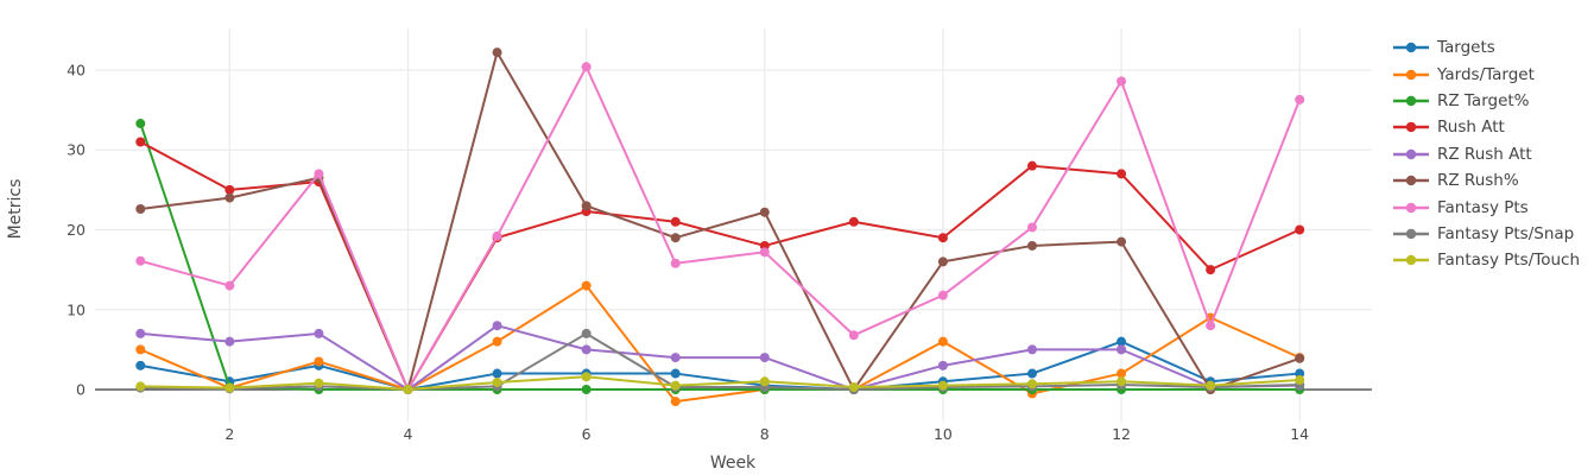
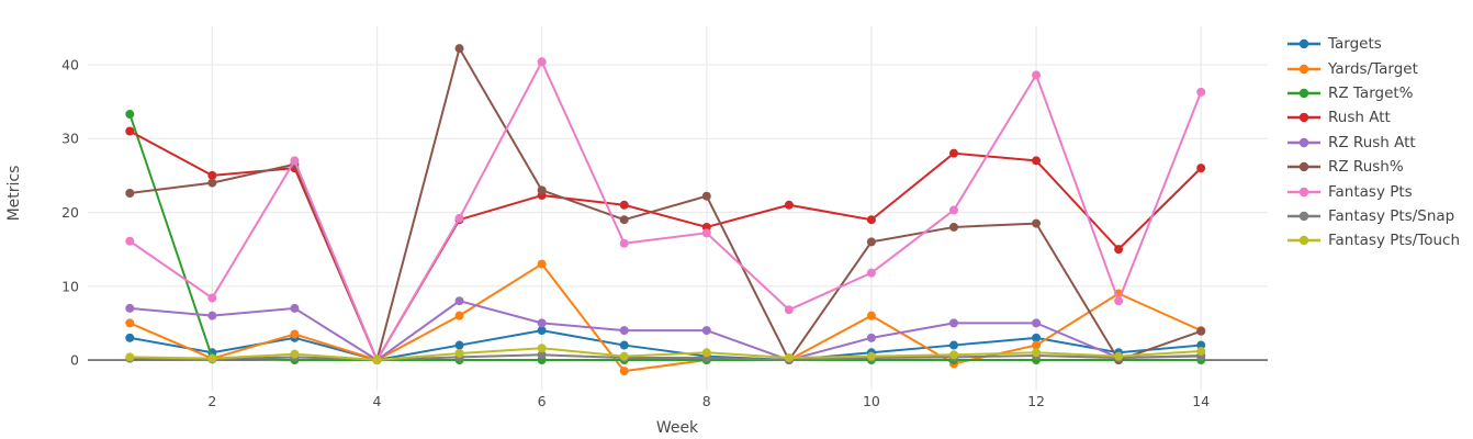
Fantasy Pts/2: 13 -> 8
Targets/6: 2 -> 4
Fantasy Pts/Snap/6: 7 -> 1
Targets/12: 6 -> 3
Rush Att/14: 20 -> 26
